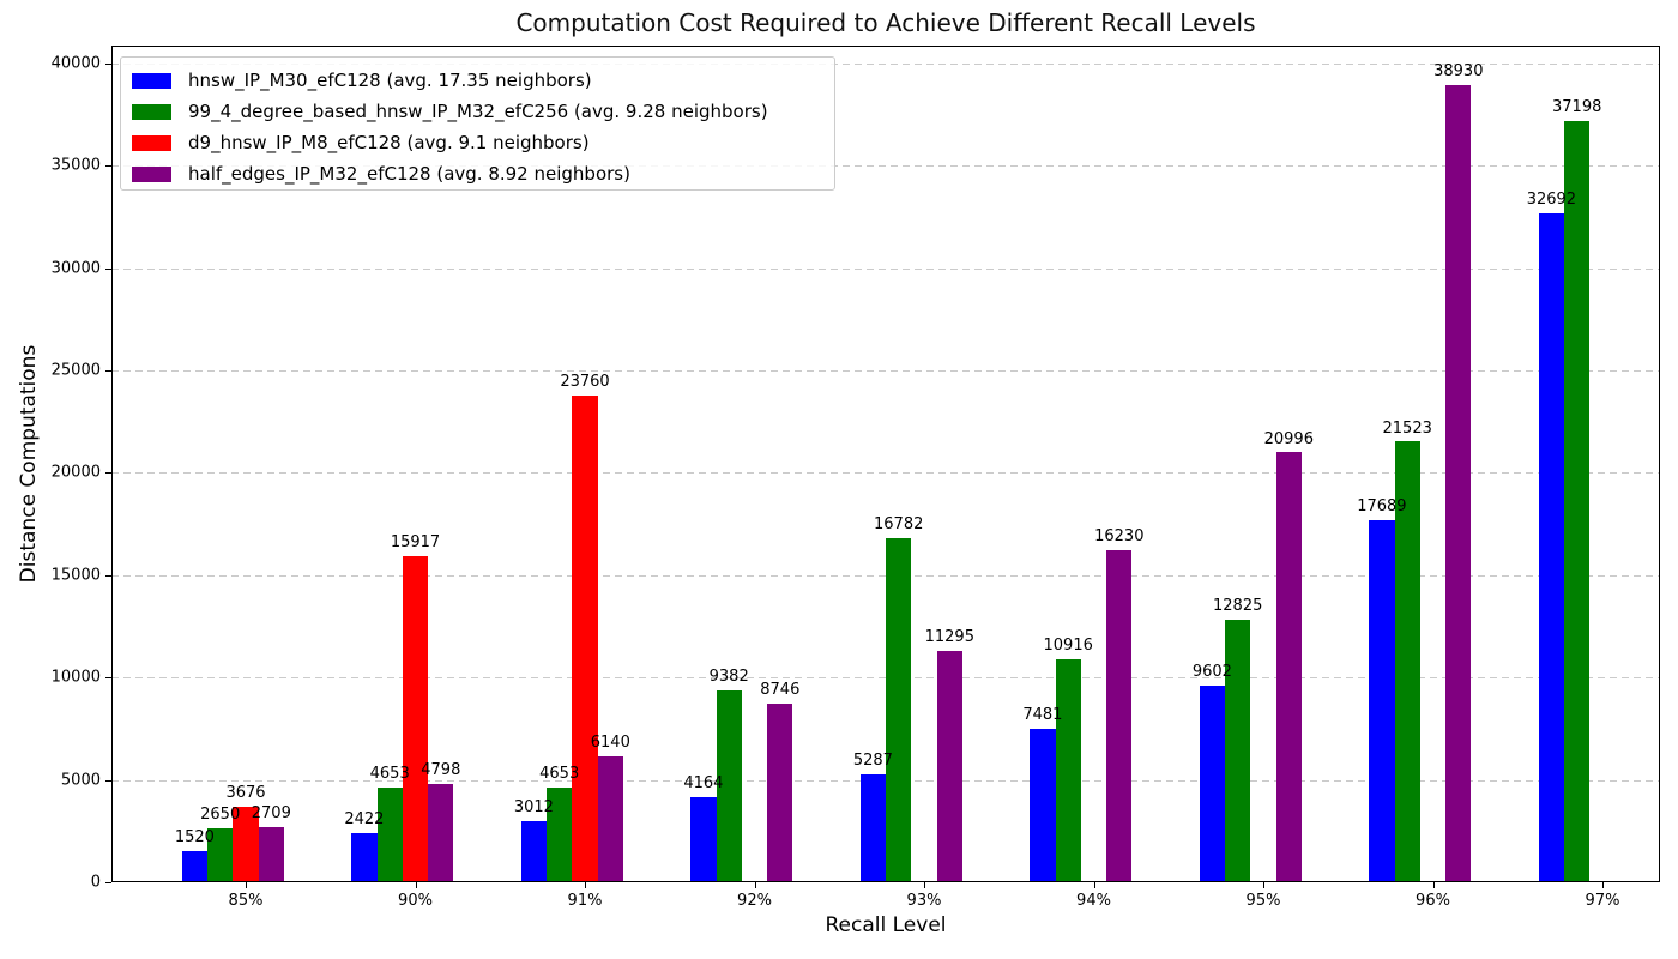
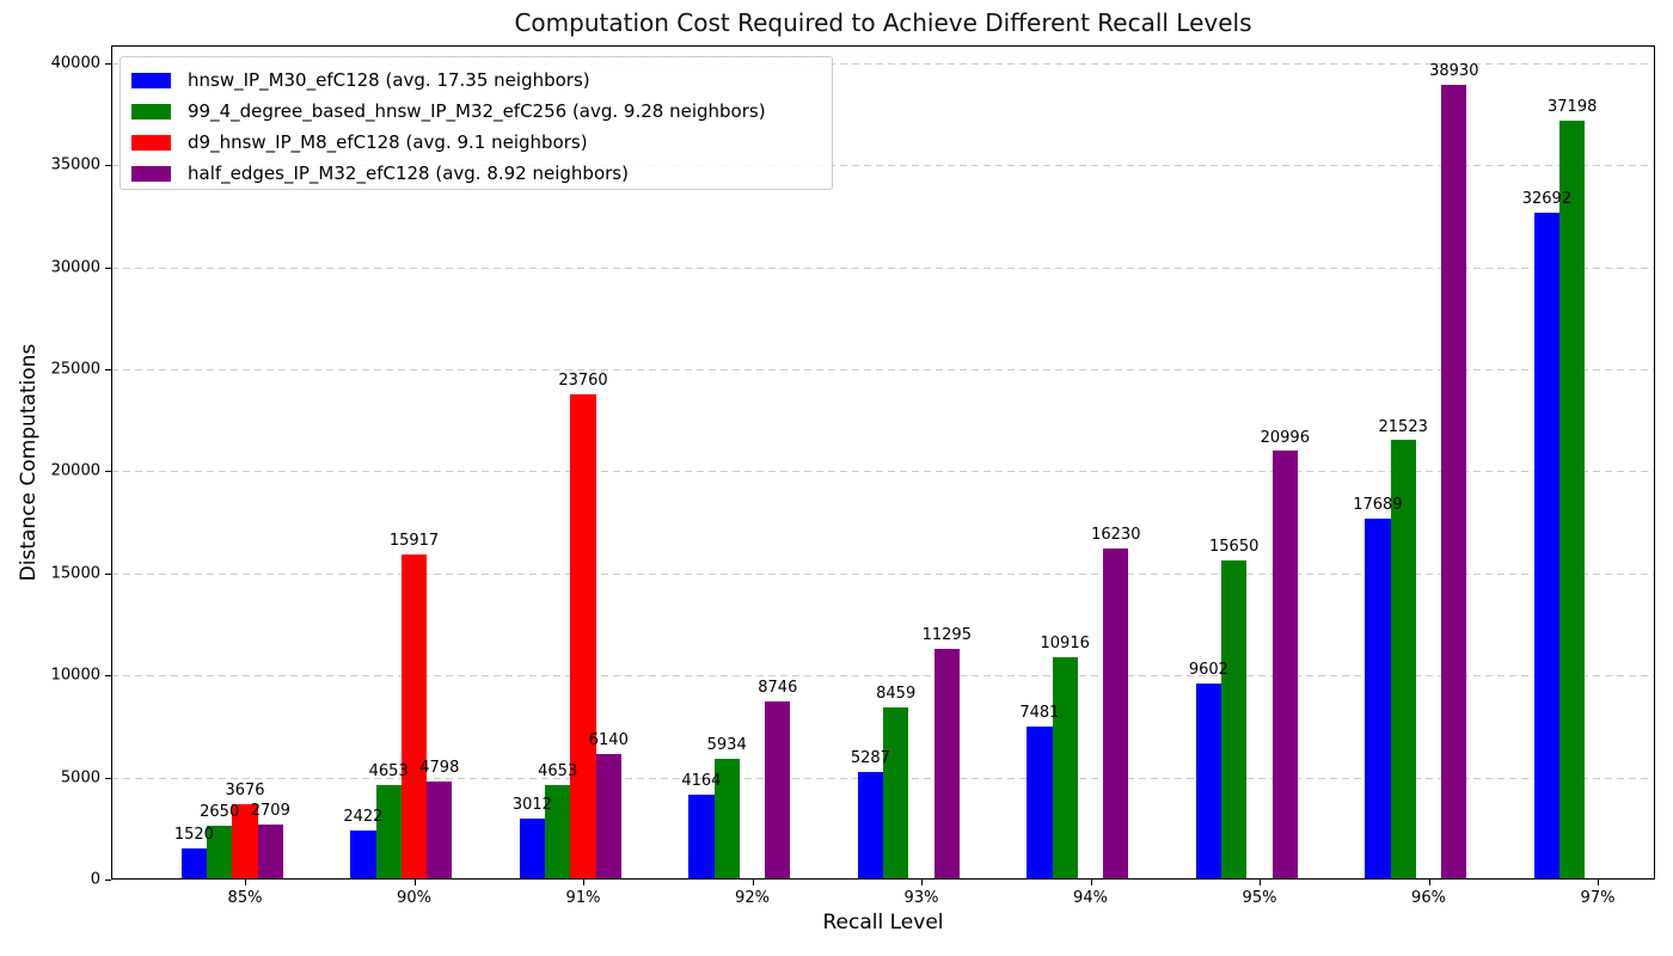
99_4_degree_based_hnsw_IP_M32_efC256 (avg. 9.28 neighbors)/92%: 9382 -> 5934
99_4_degree_based_hnsw_IP_M32_efC256 (avg. 9.28 neighbors)/93%: 16782 -> 8459
99_4_degree_based_hnsw_IP_M32_efC256 (avg. 9.28 neighbors)/95%: 12825 -> 15650
